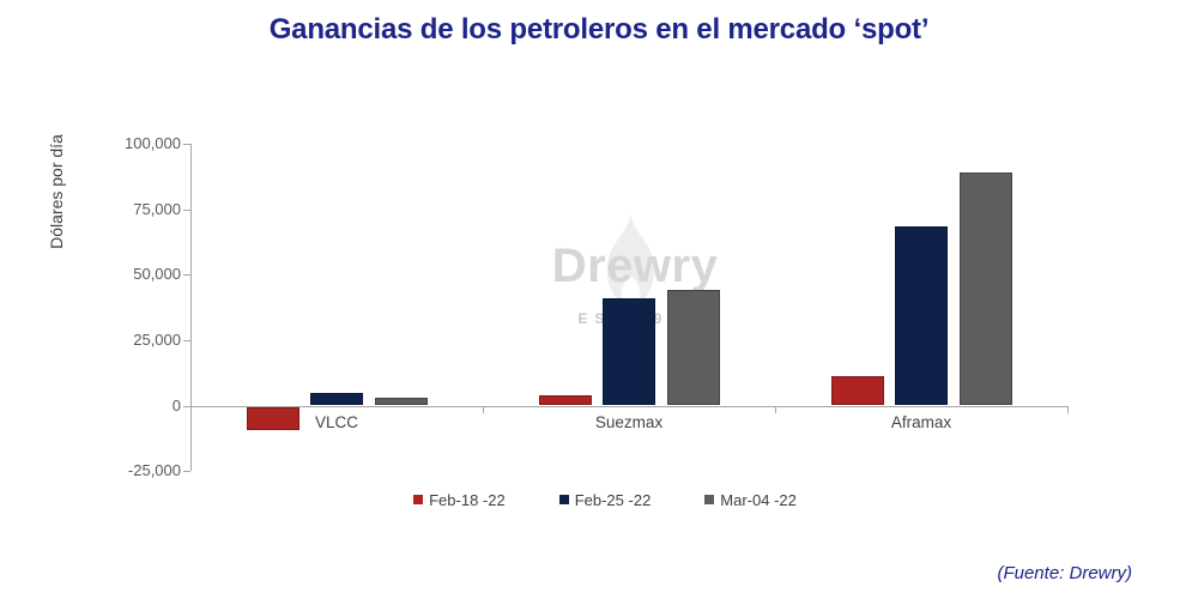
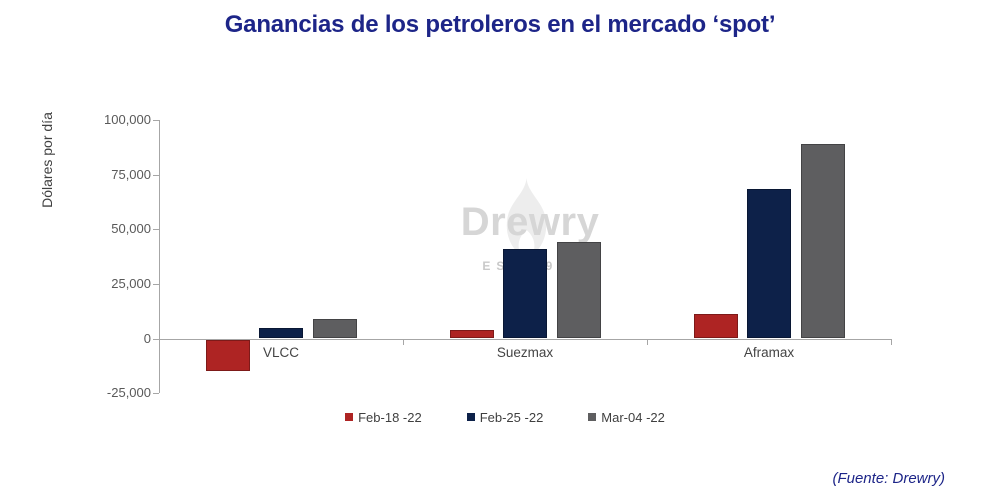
Feb-18 -22/VLCC: -10000 -> -15000
Mar-04 -22/VLCC: 3000 -> 9000
